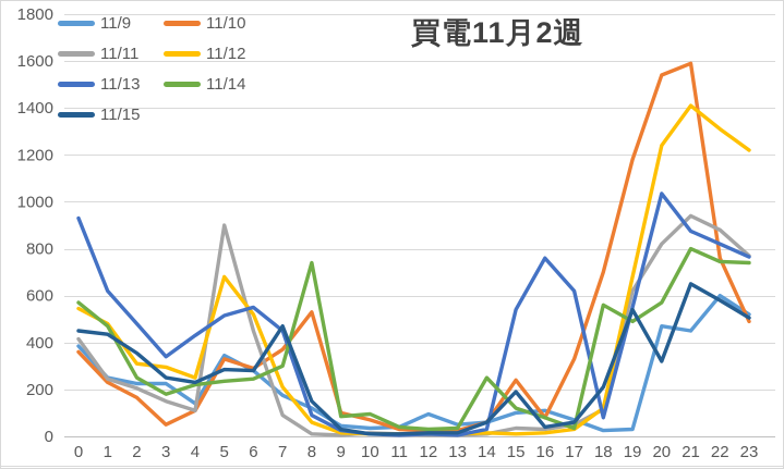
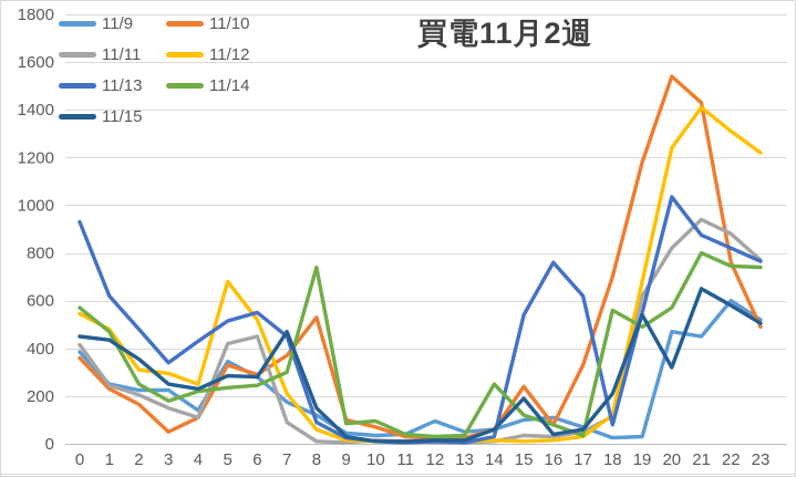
11/11/5: 900 -> 420
11/10/21: 1590 -> 1430
